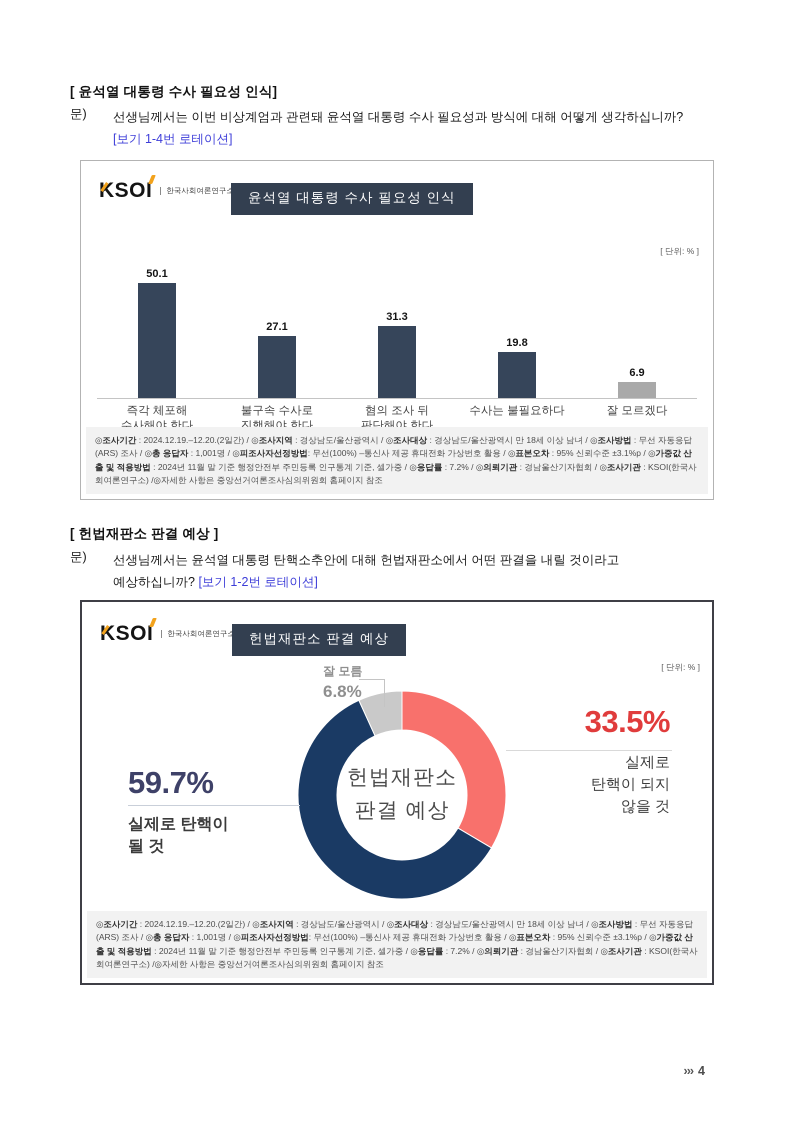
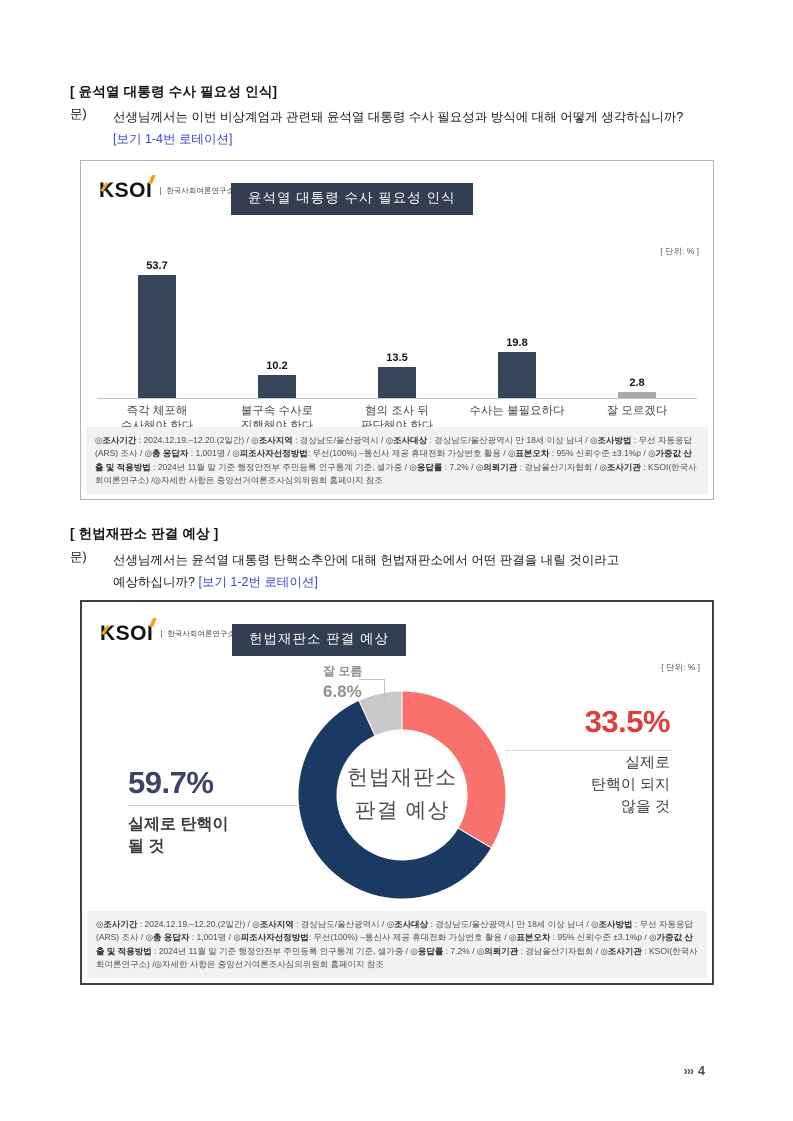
윤석열 대통령 수사 필요성 인식/즉각 체포해 수사해야 한다: 50.1 -> 53.7
윤석열 대통령 수사 필요성 인식/불구속 수사로 진행해야 한다: 27.1 -> 10.2
윤석열 대통령 수사 필요성 인식/혐의 조사 뒤 판단해야 한다: 31.3 -> 13.5
윤석열 대통령 수사 필요성 인식/잘 모르겠다: 6.9 -> 2.8
